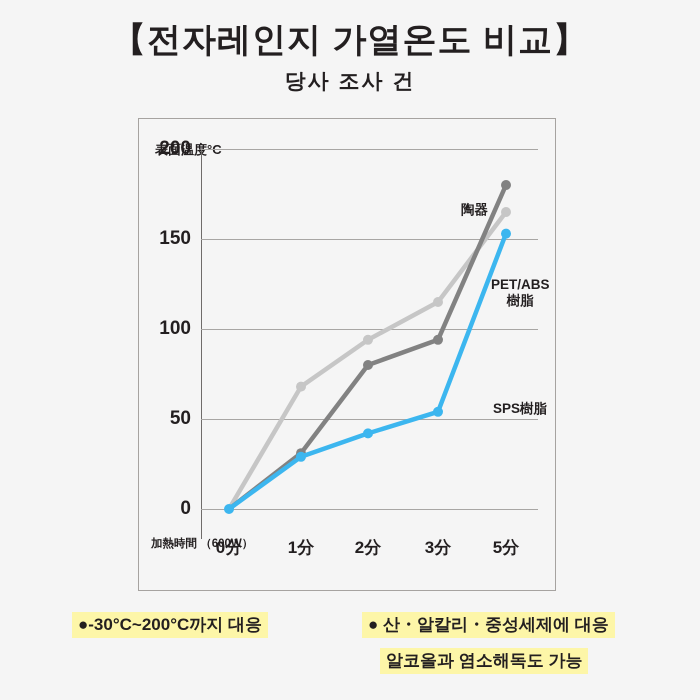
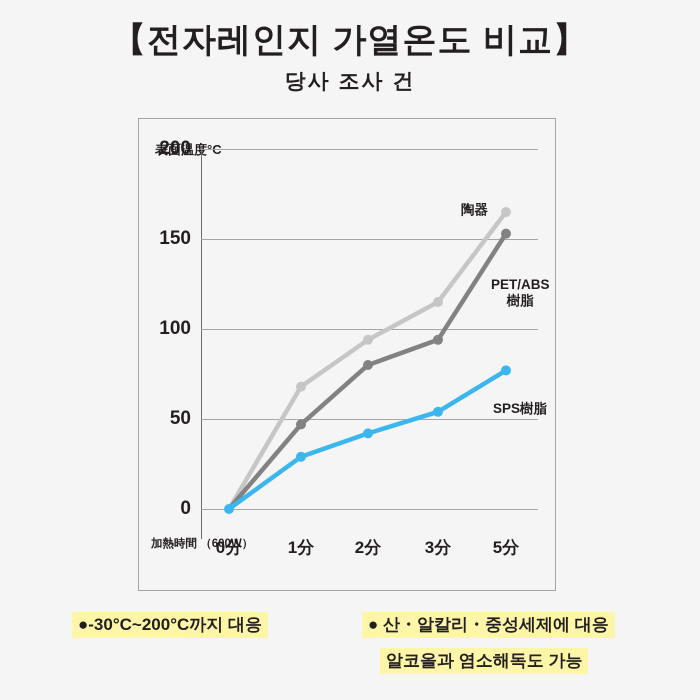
PET/ABS 樹脂/1分: 31 -> 47
PET/ABS 樹脂/5分: 180 -> 153
SPS樹脂/5分: 153 -> 77
